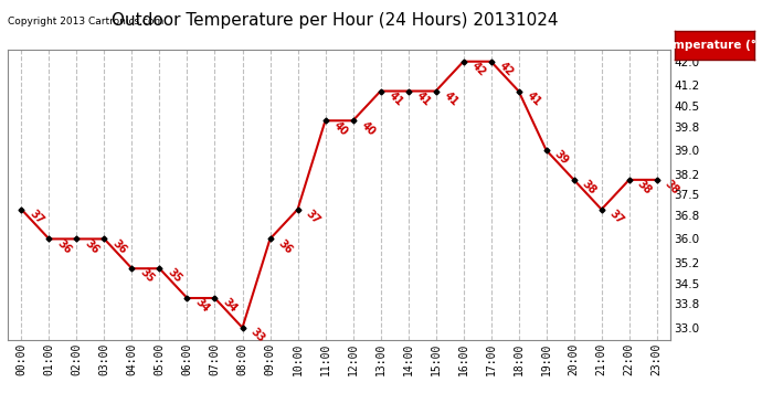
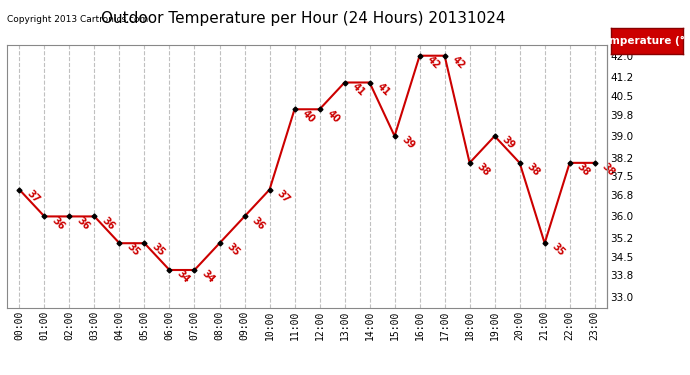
08:00: 33 -> 35
15:00: 41 -> 39
18:00: 41 -> 38
21:00: 37 -> 35
